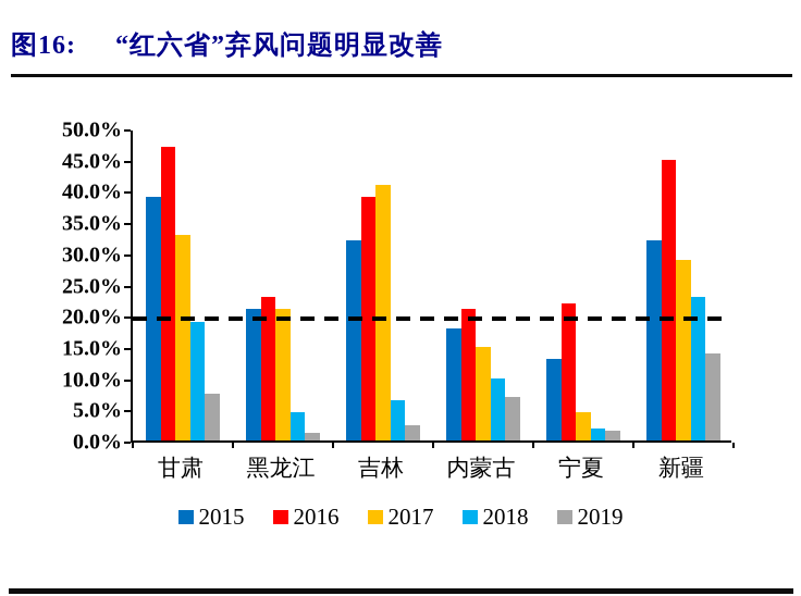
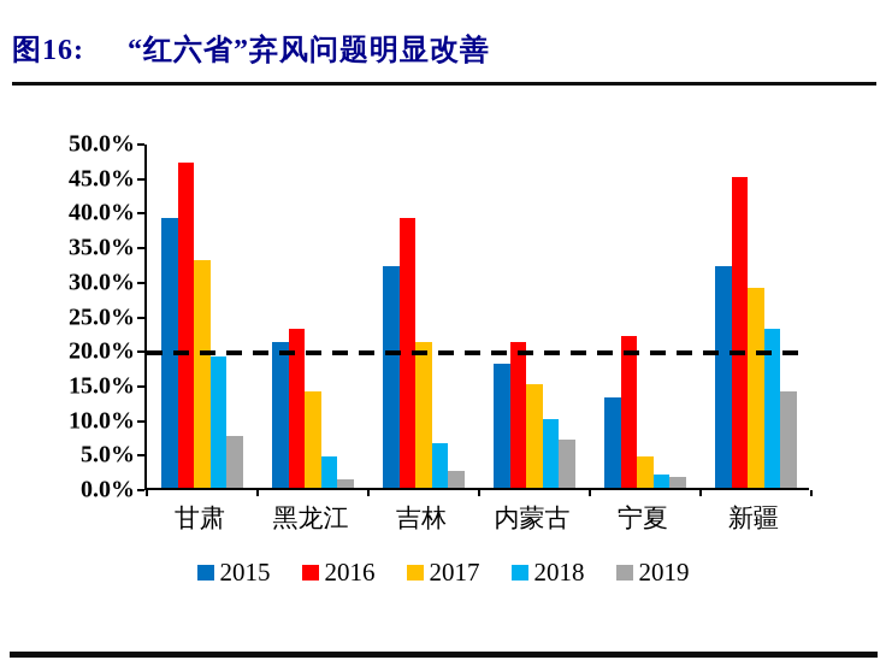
2017/黑龙江: 21% -> 14%
2017/吉林: 41% -> 21%
